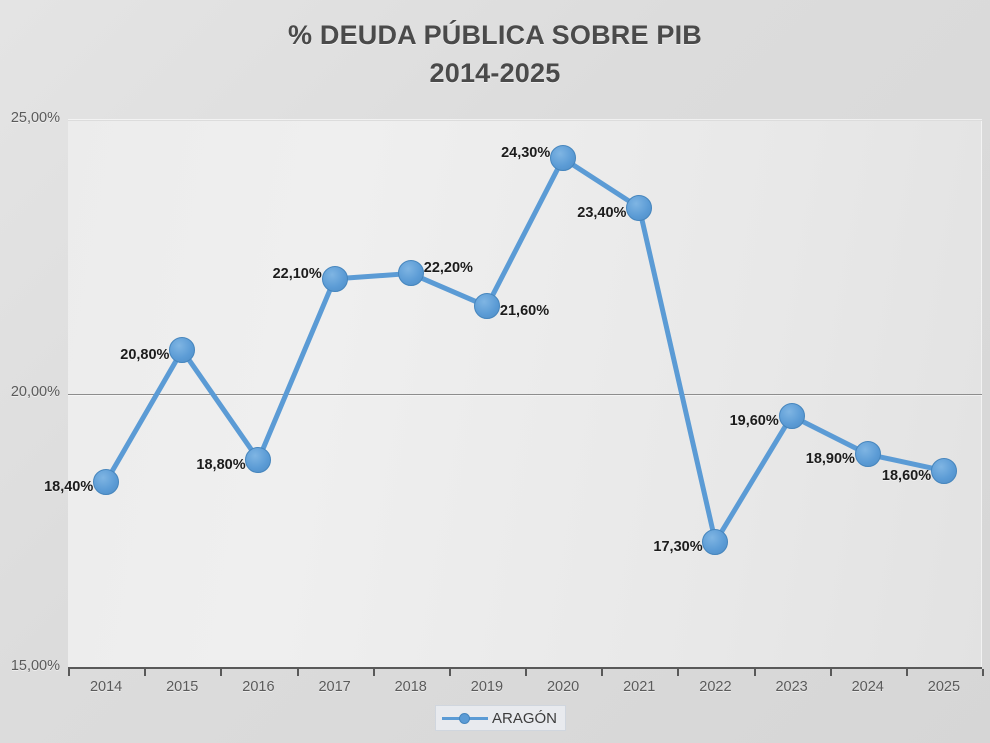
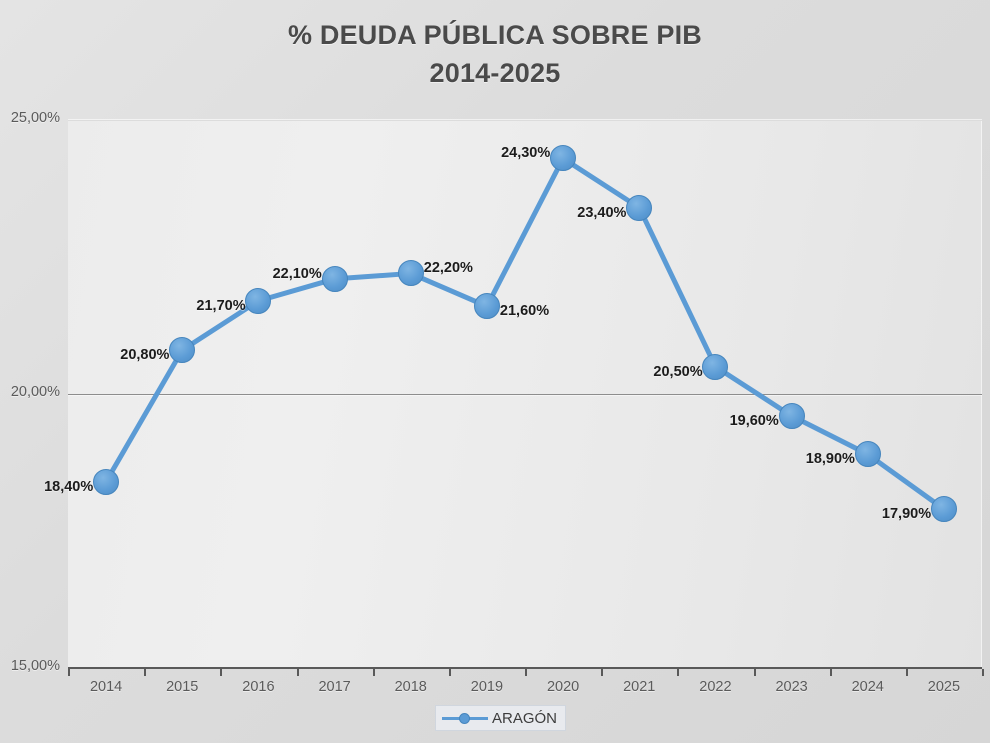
2016: 18,80% -> 21,70%
2022: 17,30% -> 20,50%
2025: 18,60% -> 17,90%
